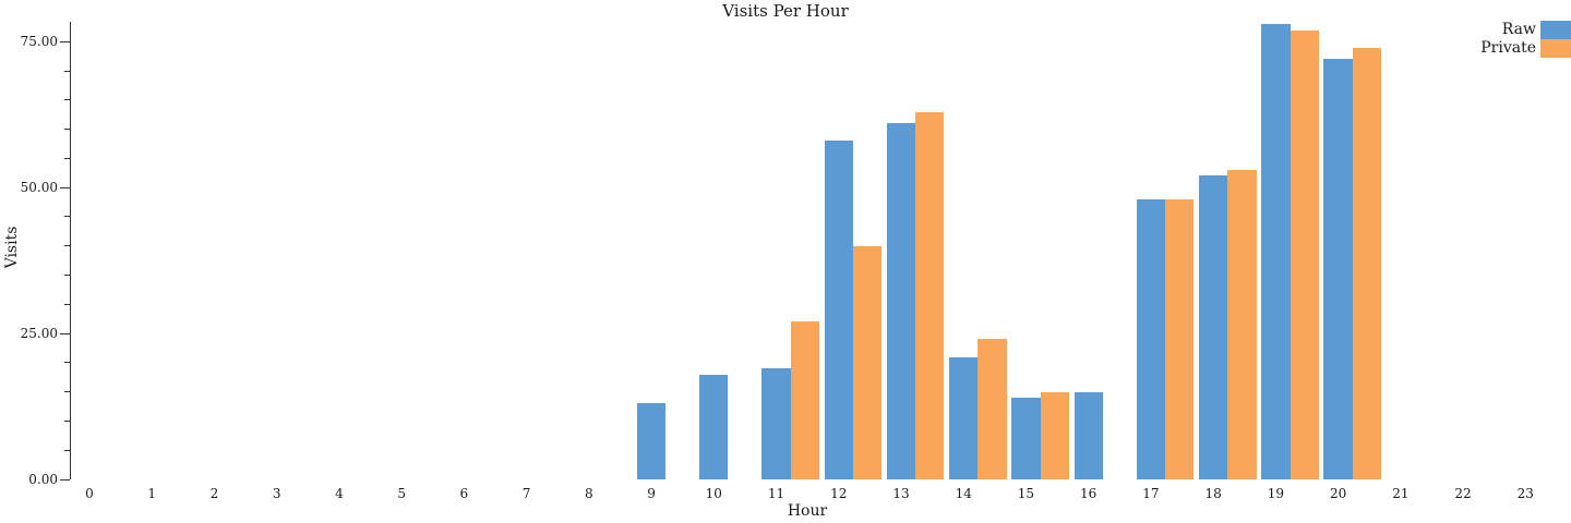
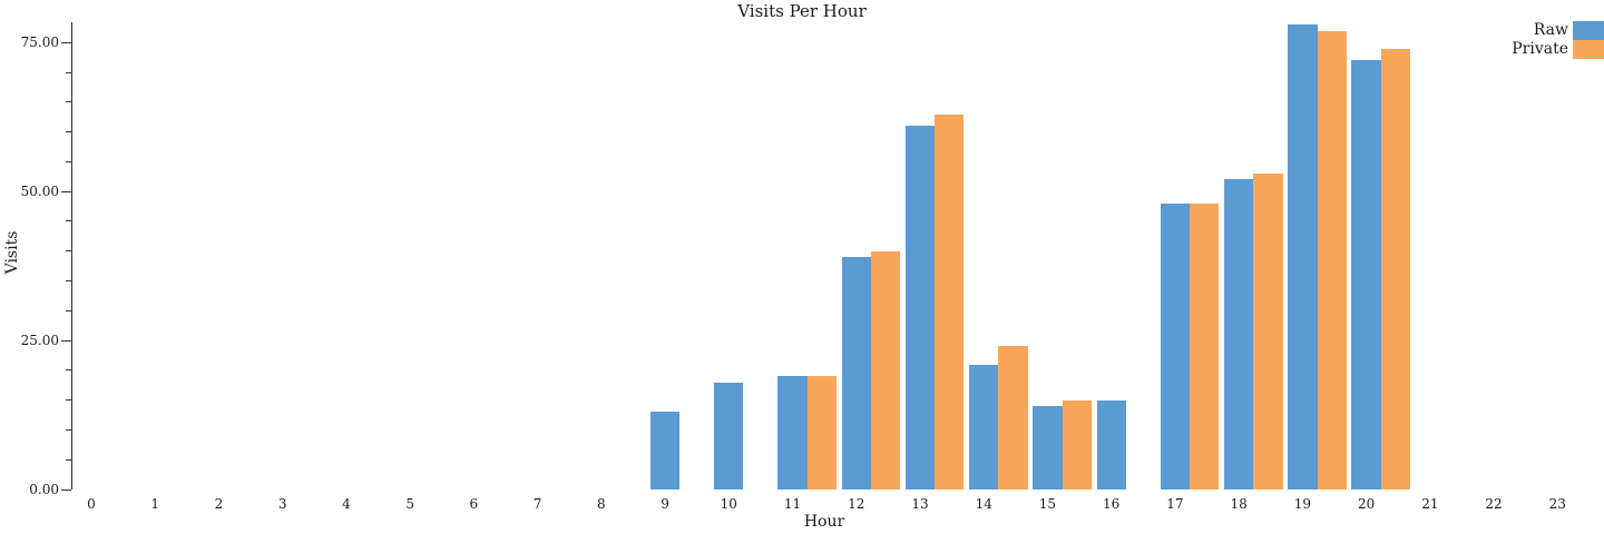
Private/11: 27 -> 19
Raw/12: 58 -> 39
